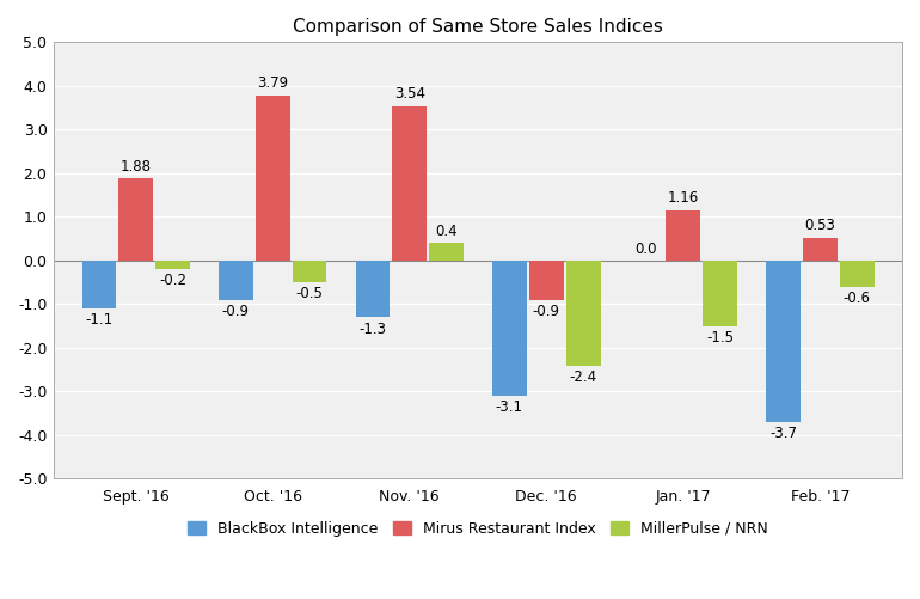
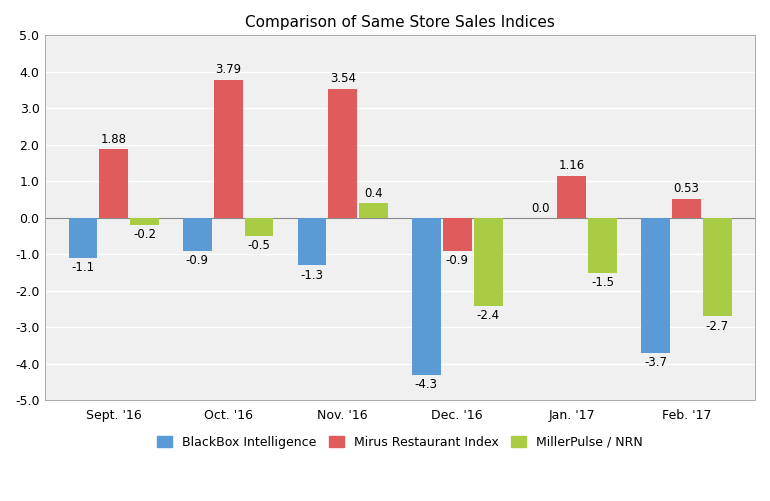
BlackBox Intelligence/Dec. '16: -3.1 -> -4.3
MillerPulse / NRN/Feb. '17: -0.6 -> -2.7
